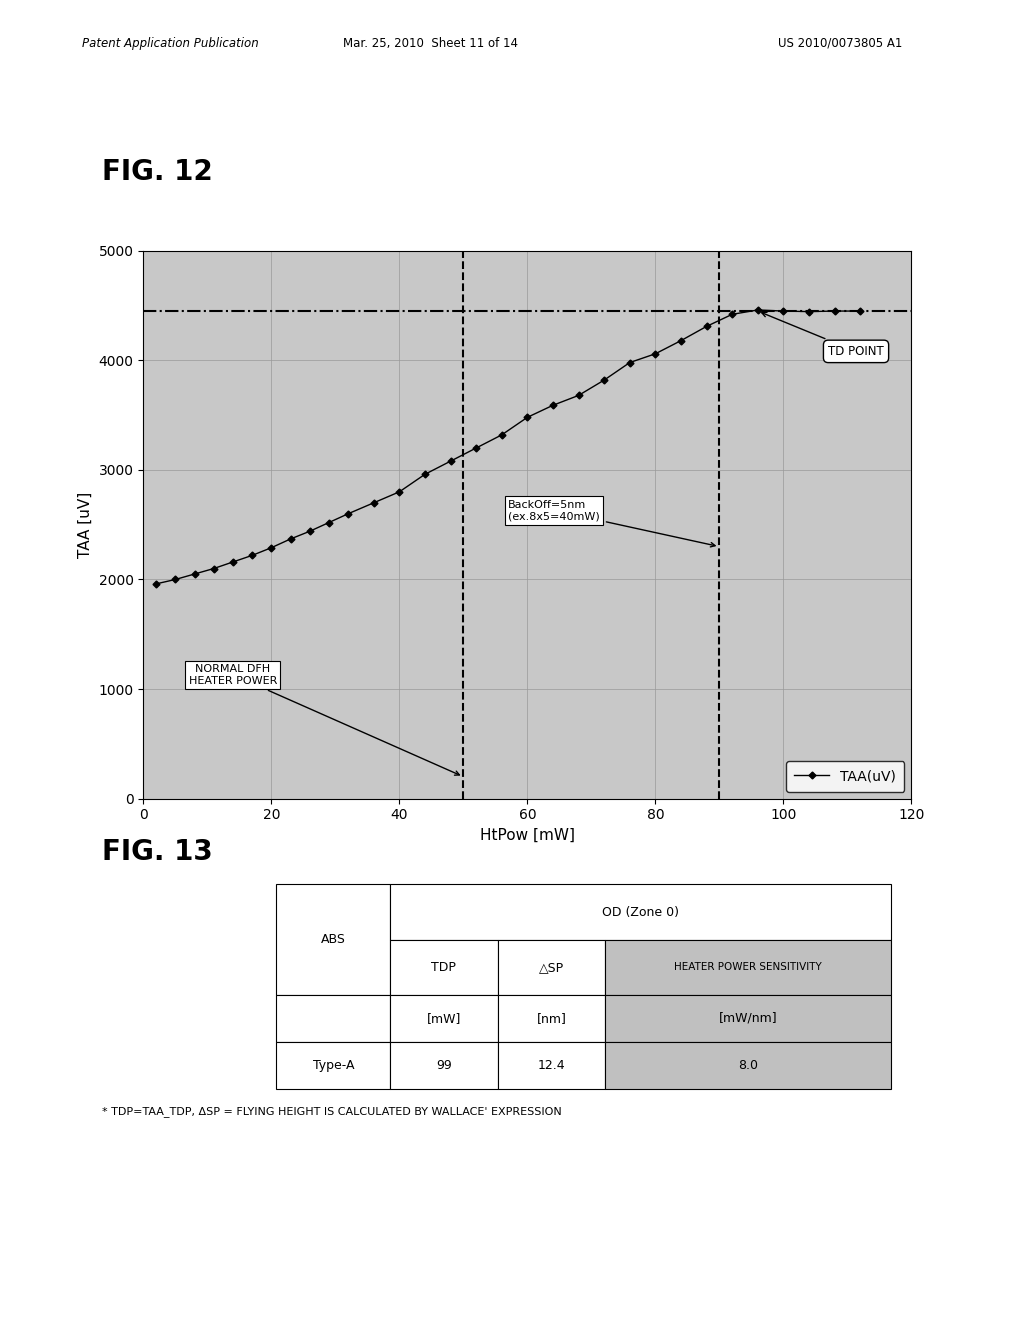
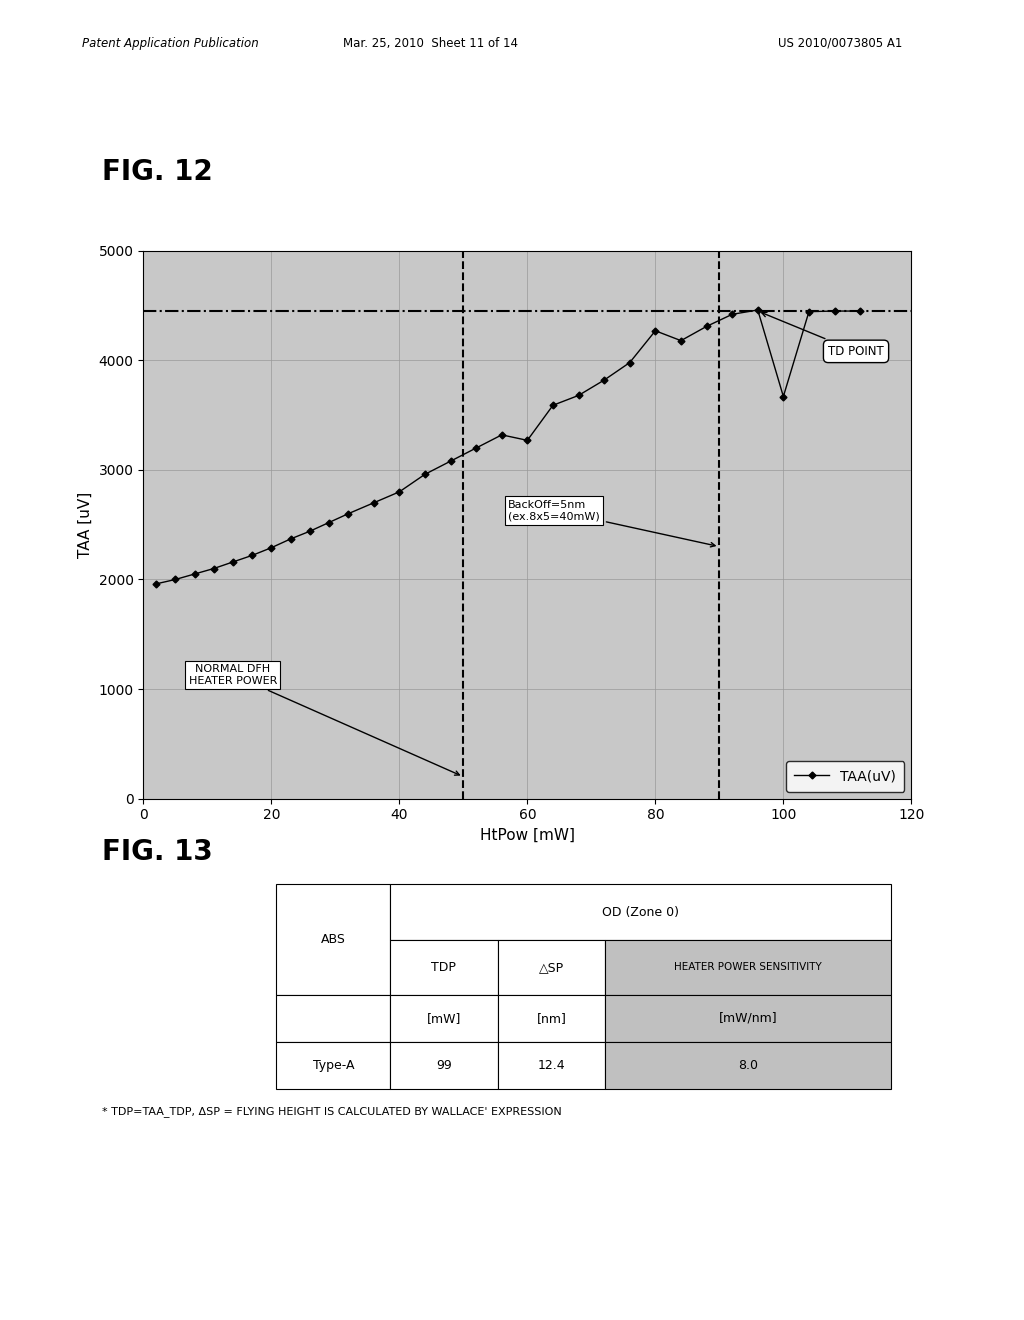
60: 3480 -> 3270
80: 4060 -> 4270
100: 4450 -> 3670
